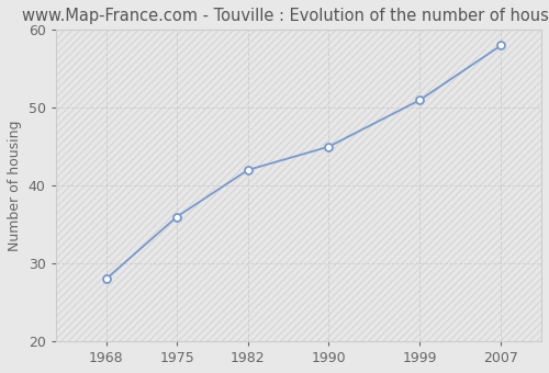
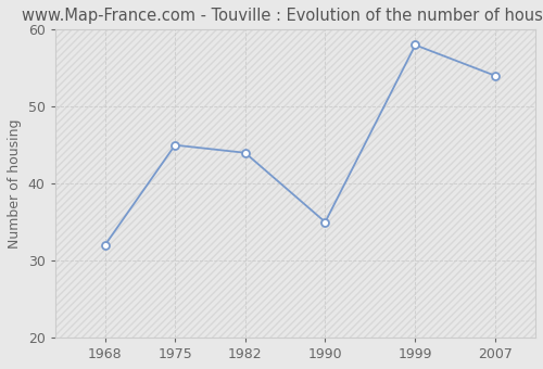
1968: 28 -> 32
1975: 36 -> 45
1982: 42 -> 44
1990: 45 -> 35
1999: 51 -> 58
2007: 58 -> 54
